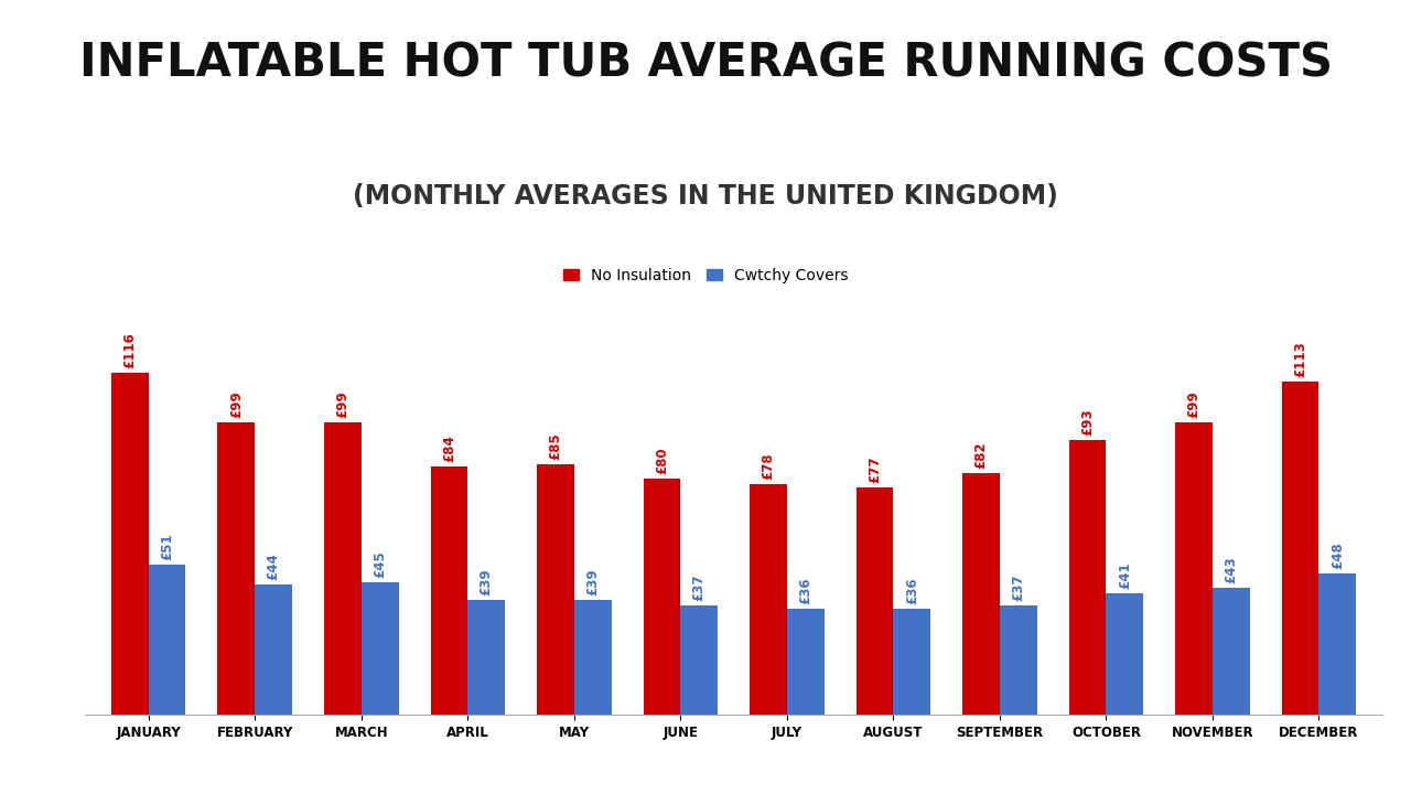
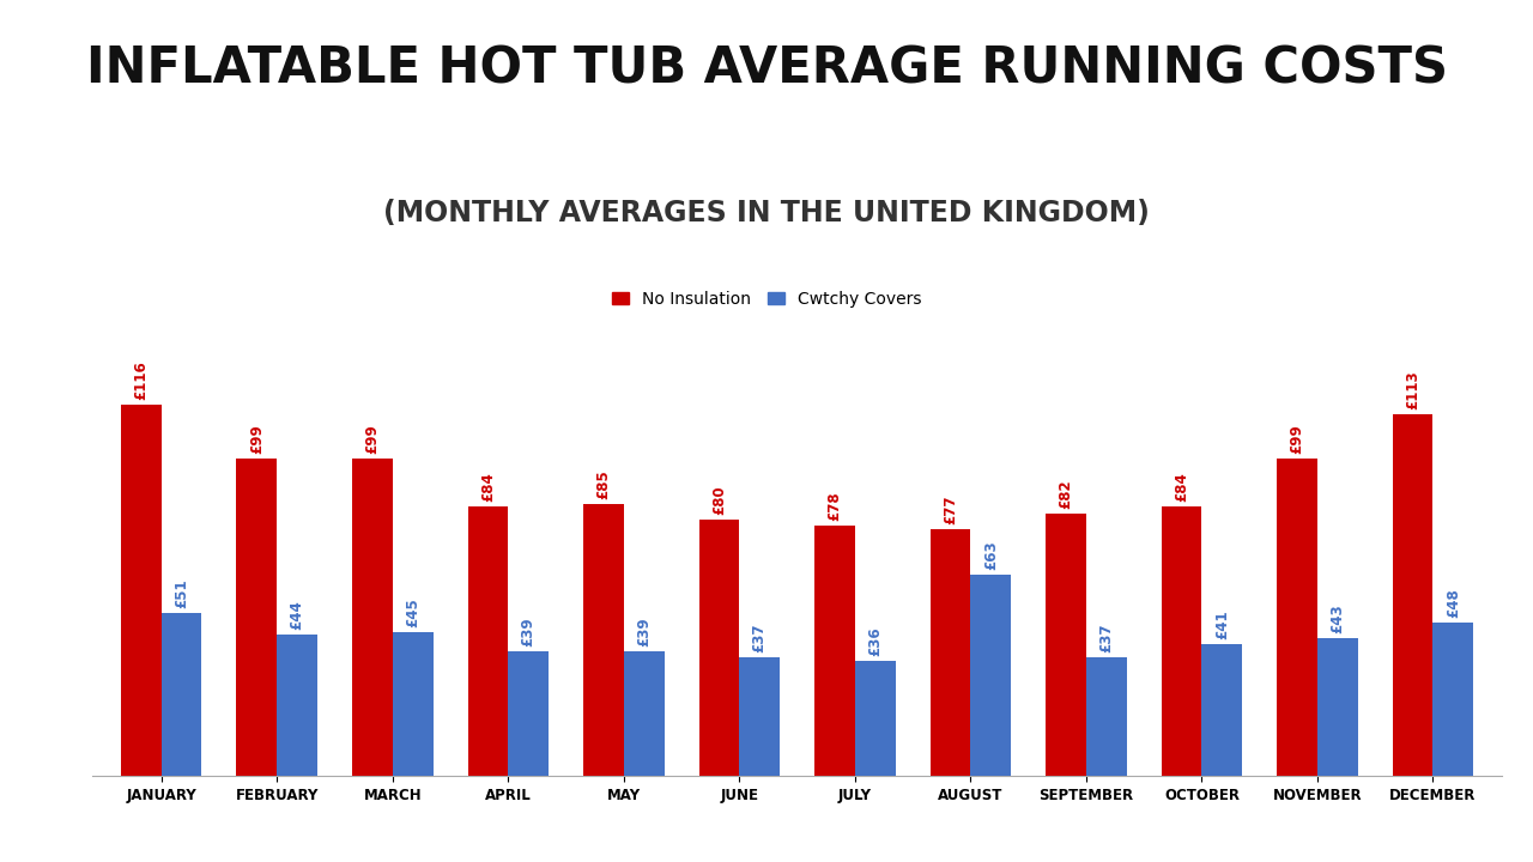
Cwtchy Covers/AUGUST: £36 -> £63
No Insulation/OCTOBER: £93 -> £84
